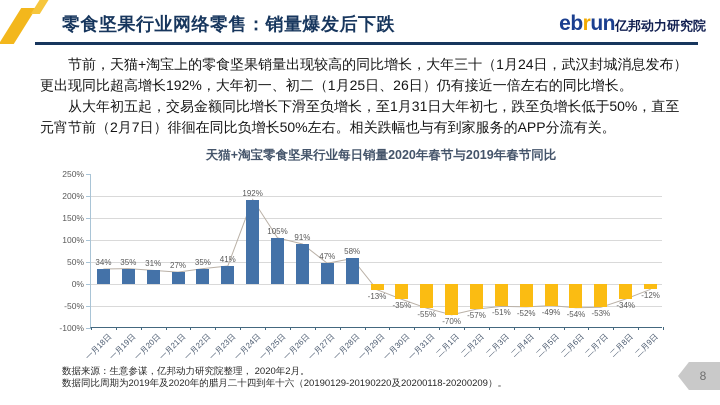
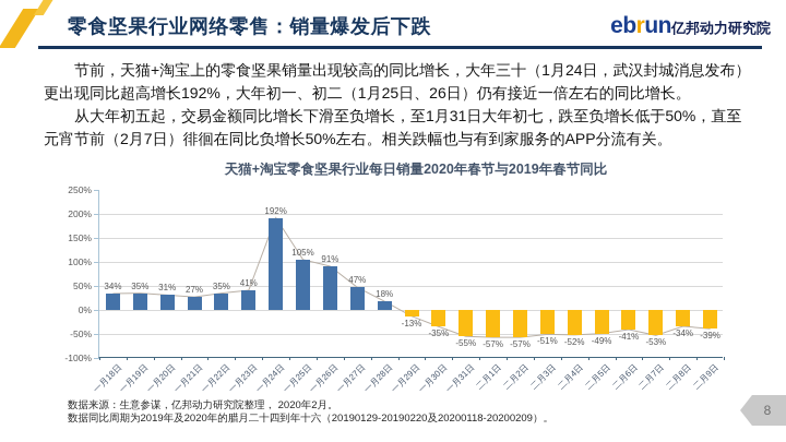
一月28日: 58% -> 18%
二月1日: -70% -> -57%
二月6日: -54% -> -41%
二月9日: -12% -> -39%
